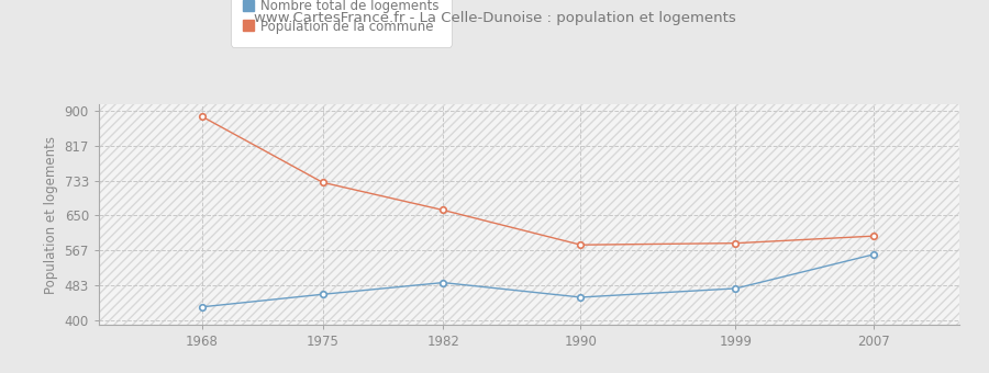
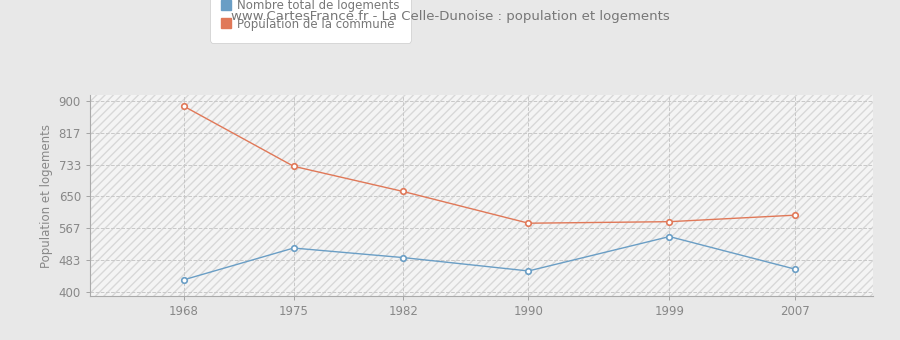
Nombre total de logements/1975: 462 -> 515
Nombre total de logements/1999: 476 -> 545
Nombre total de logements/2007: 557 -> 460
